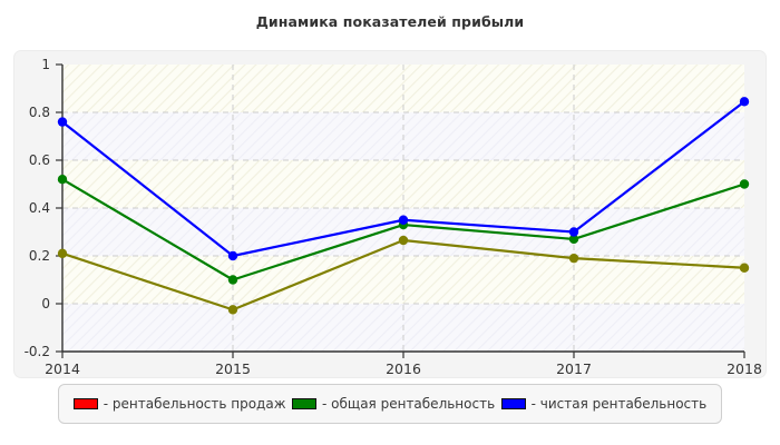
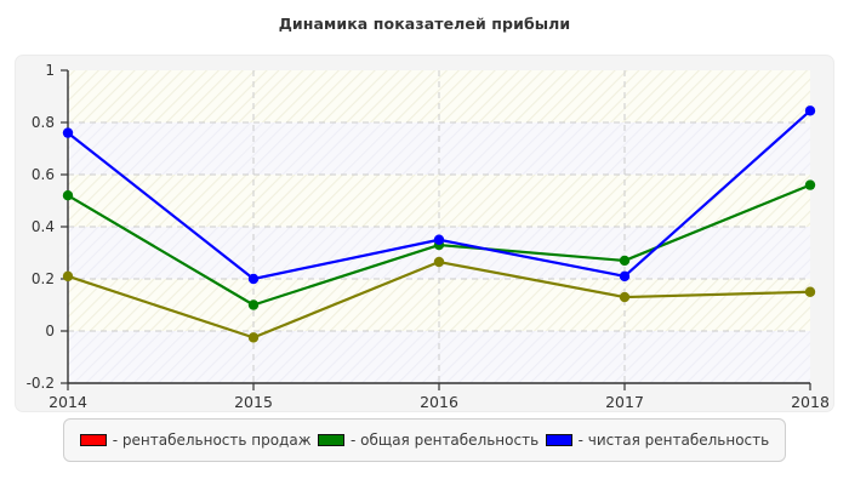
- рентабельность продаж/2017: 0.19 -> 0.13
- чистая рентабельность/2017: 0.30 -> 0.21
- общая рентабельность/2018: 0.50 -> 0.56
